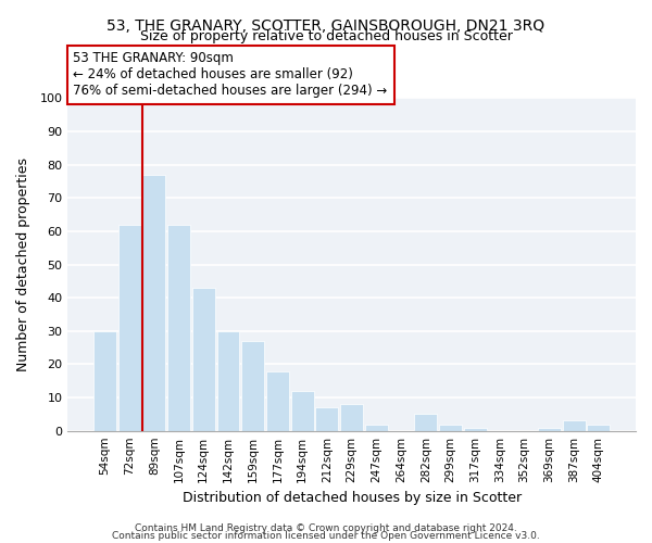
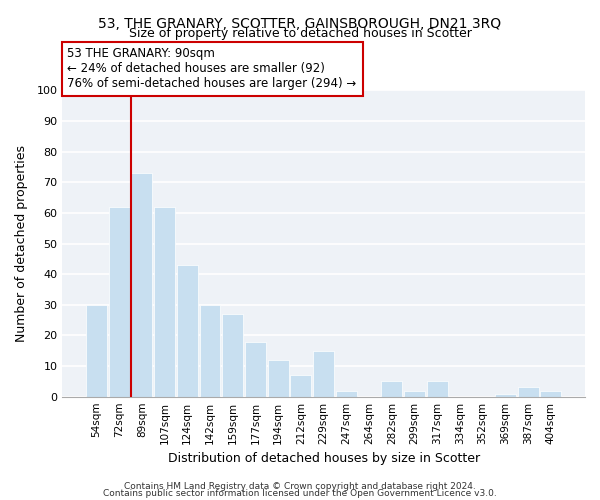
89sqm: 77 -> 73
229sqm: 8 -> 15
317sqm: 1 -> 5
